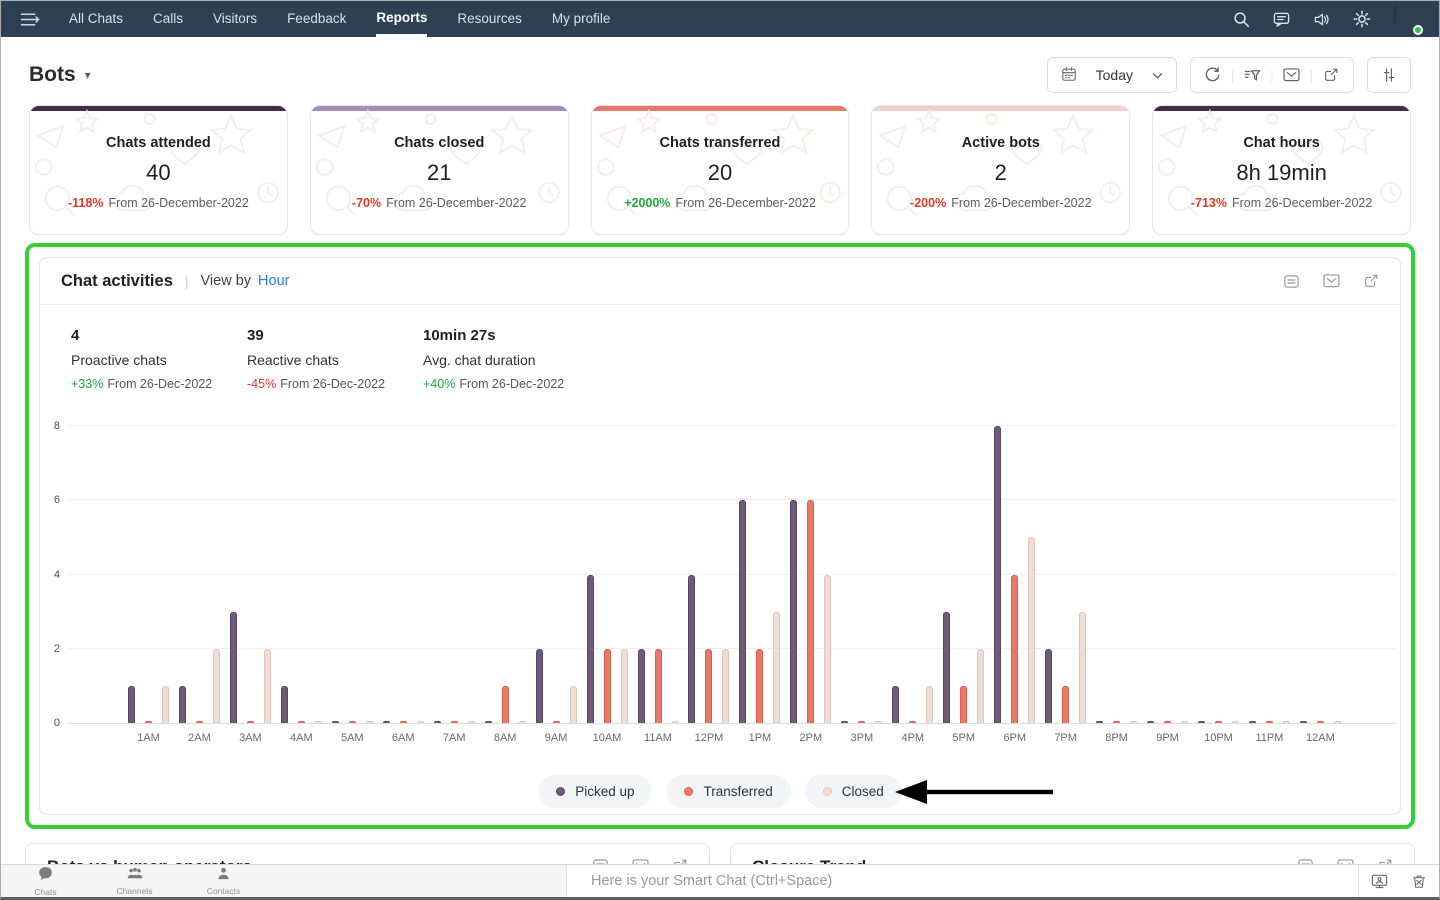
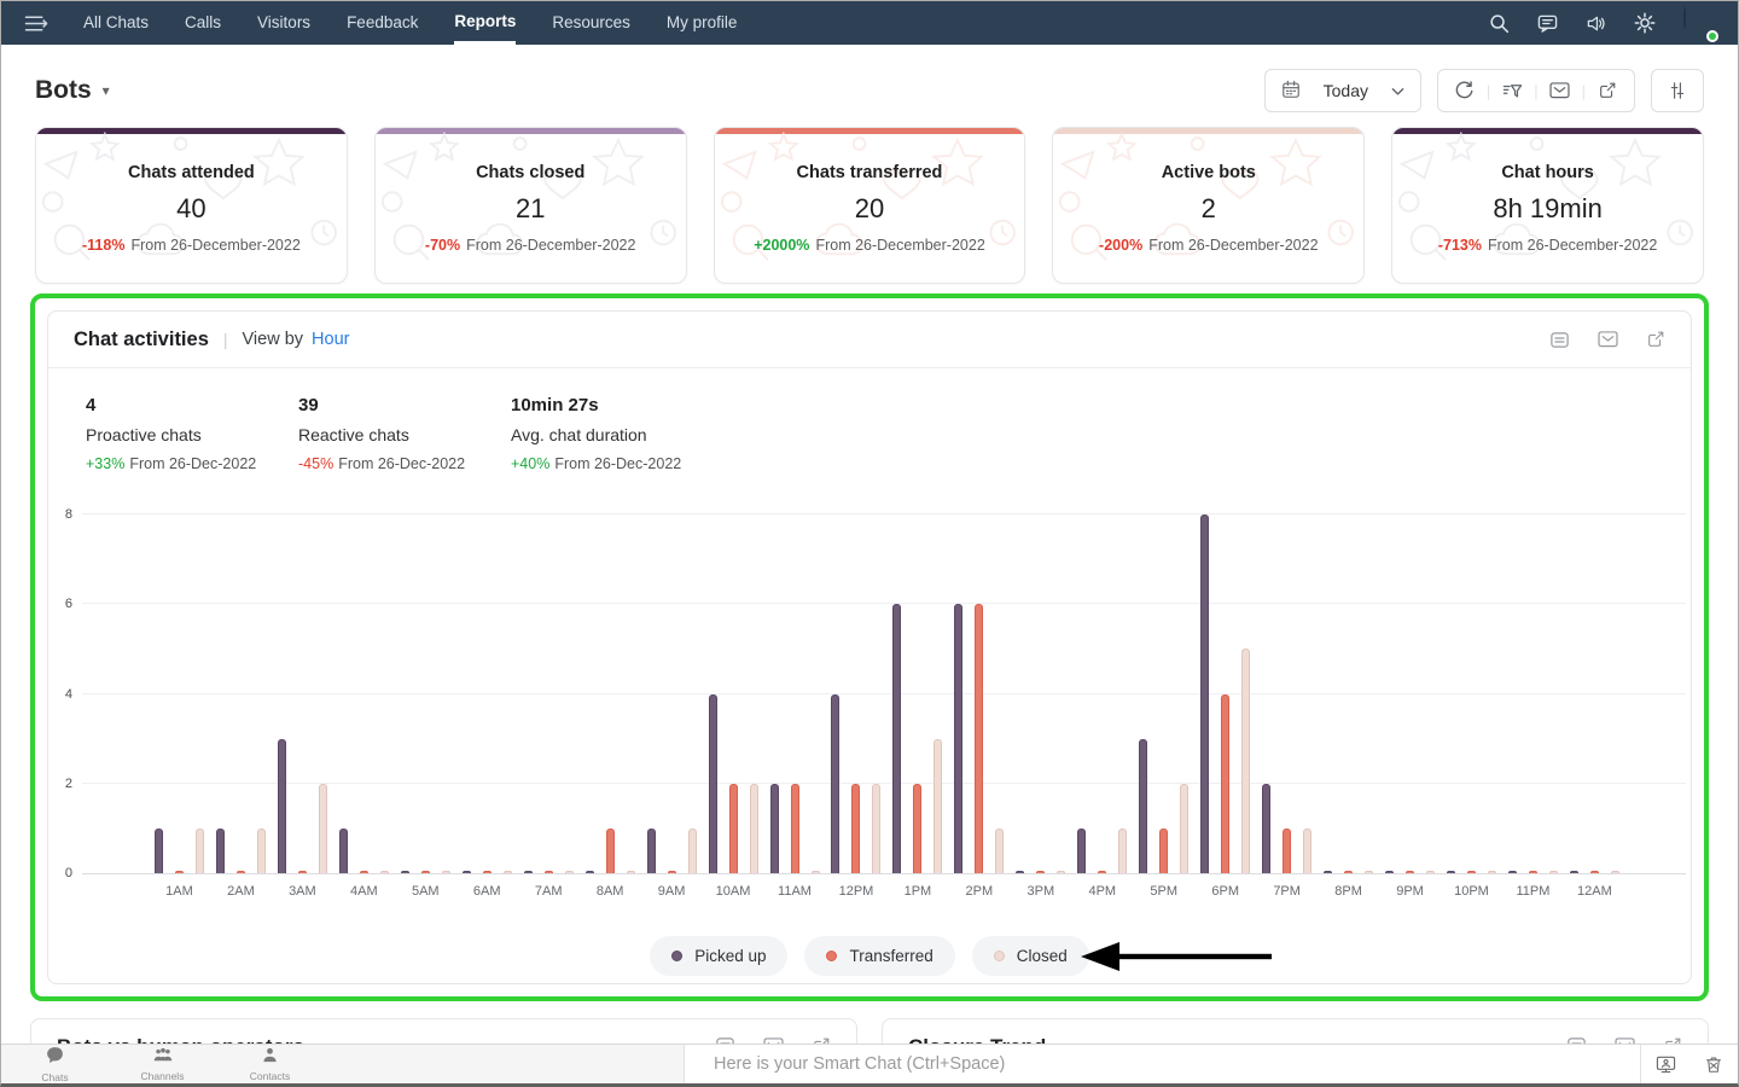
Closed/2AM: 2 -> 1
Picked up/9AM: 2 -> 1
Closed/2PM: 4 -> 1
Closed/7PM: 3 -> 1
